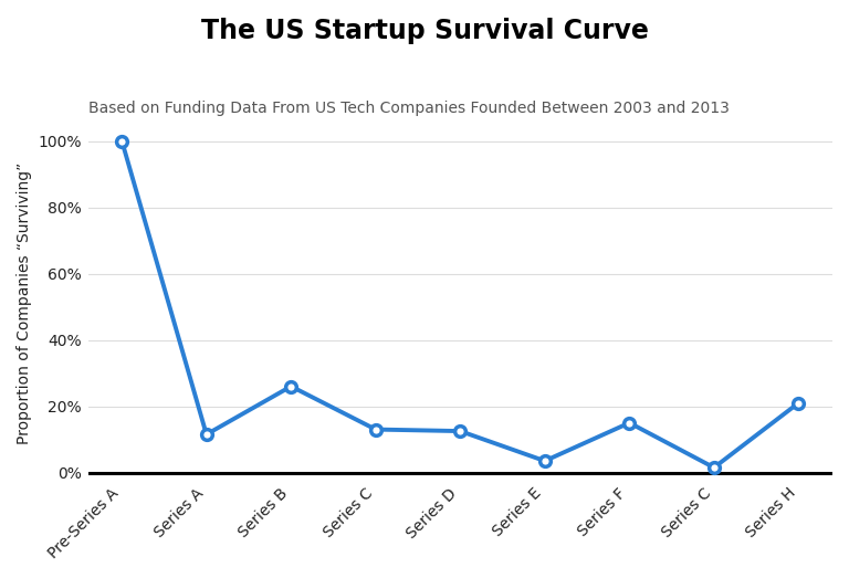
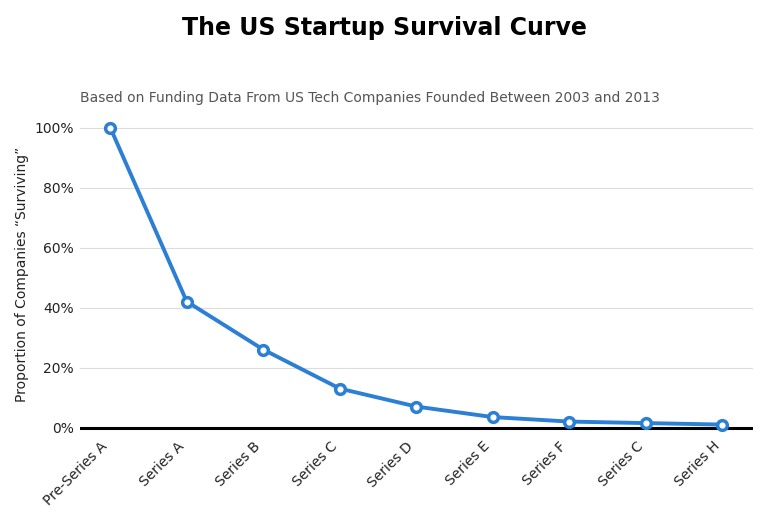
Series A: 11.5% -> 42.0%
Series D: 12.5% -> 7.0%
Series F: 15.0% -> 2.0%
Series H: 21.0% -> 1.0%
